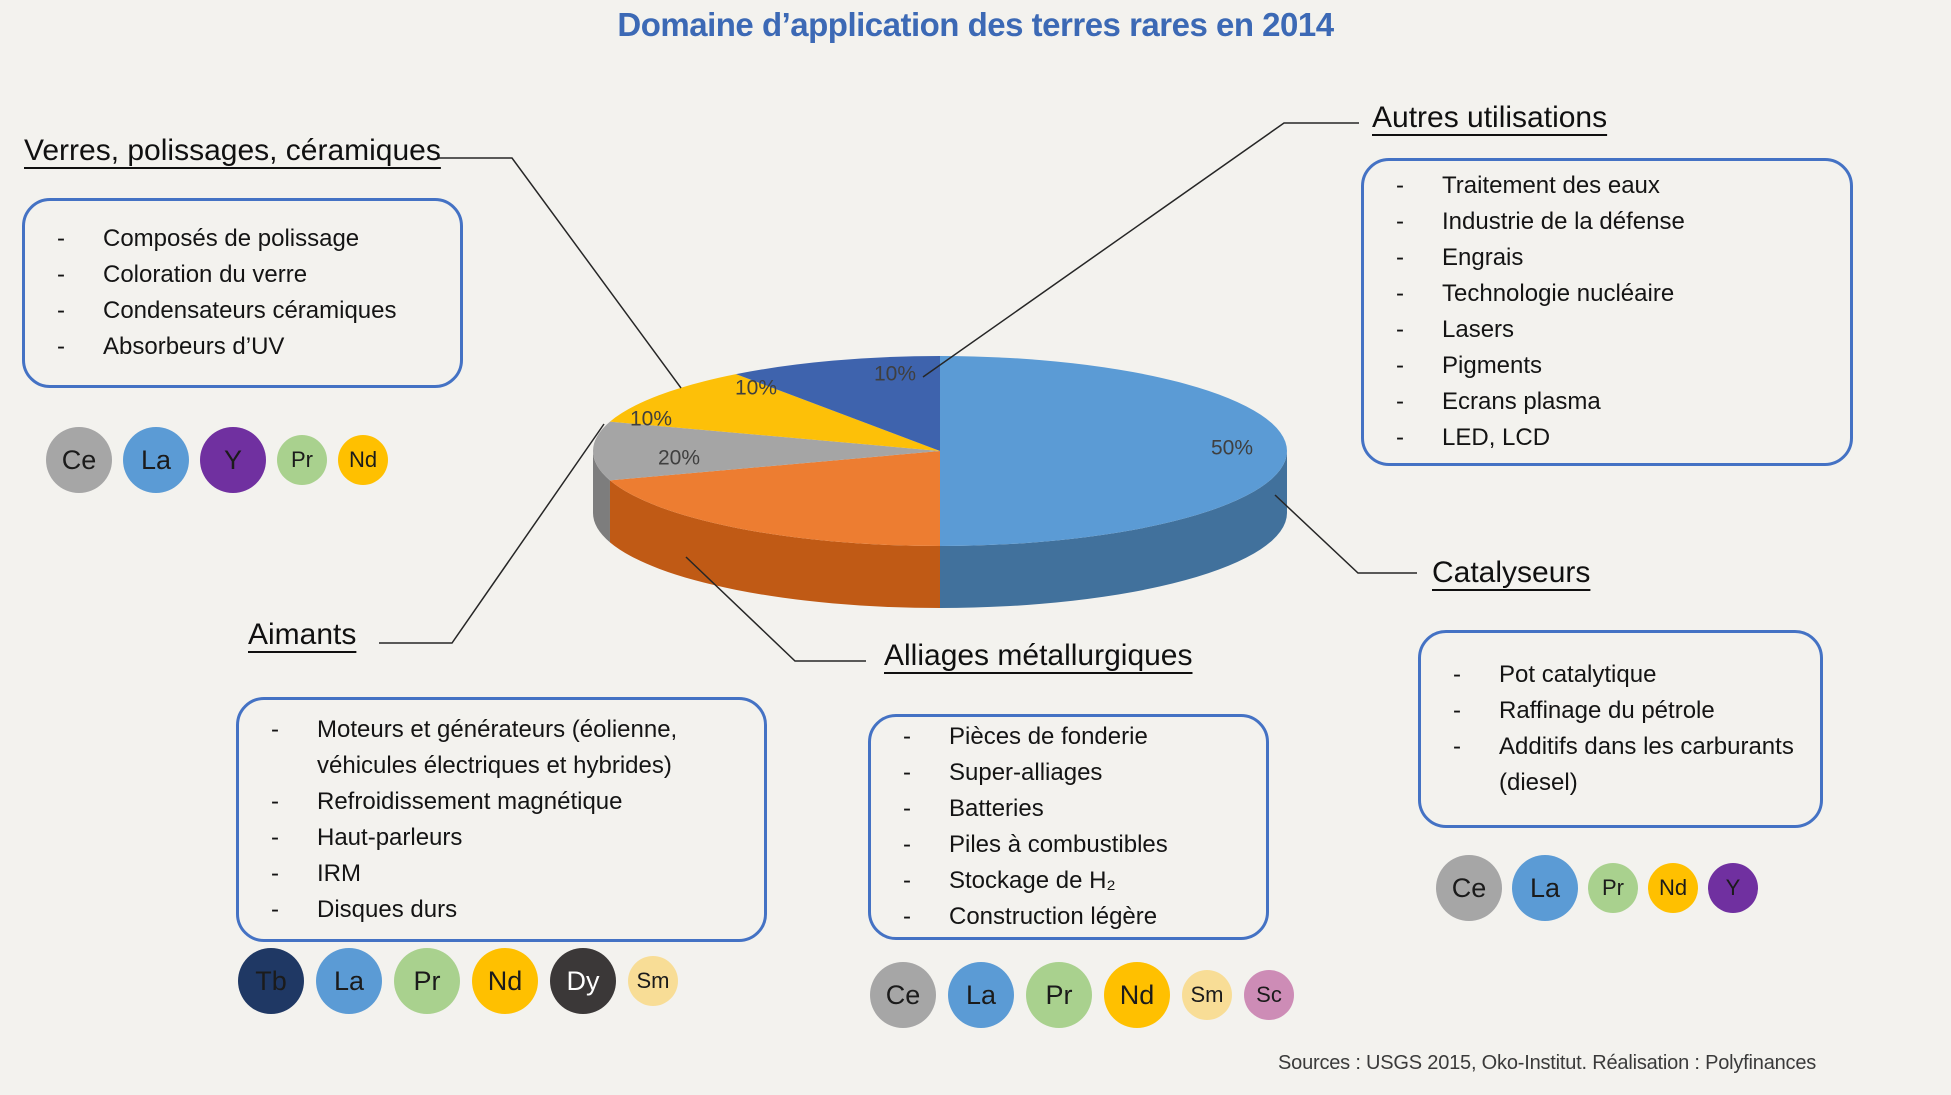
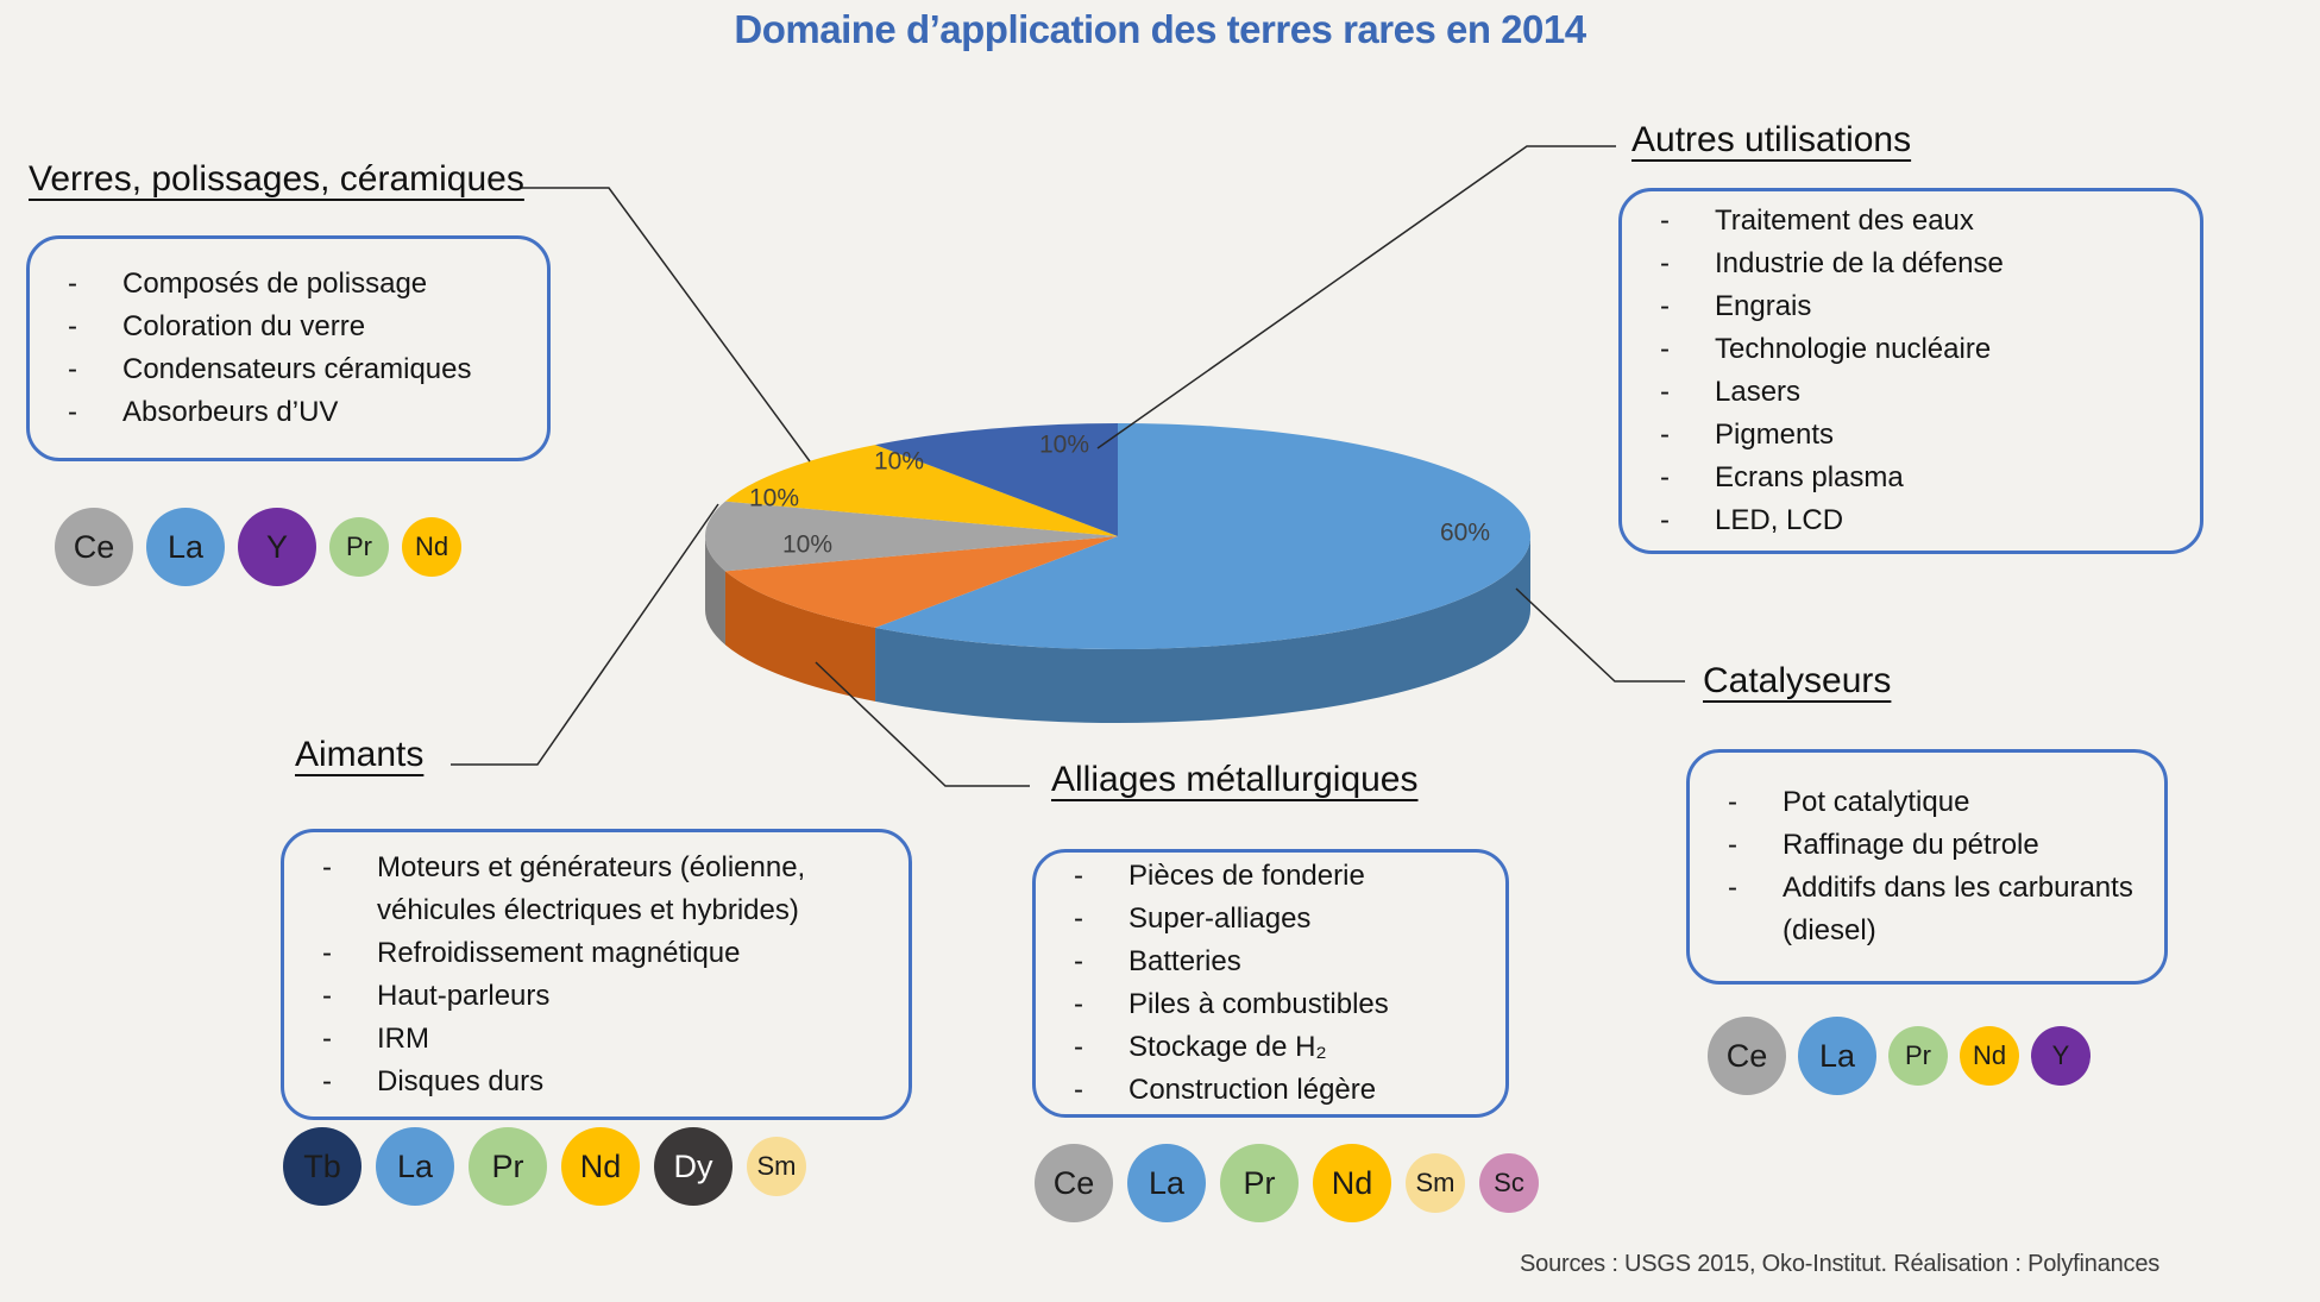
Catalyseurs: 50% -> 60%
Alliages métallurgiques: 20% -> 10%
